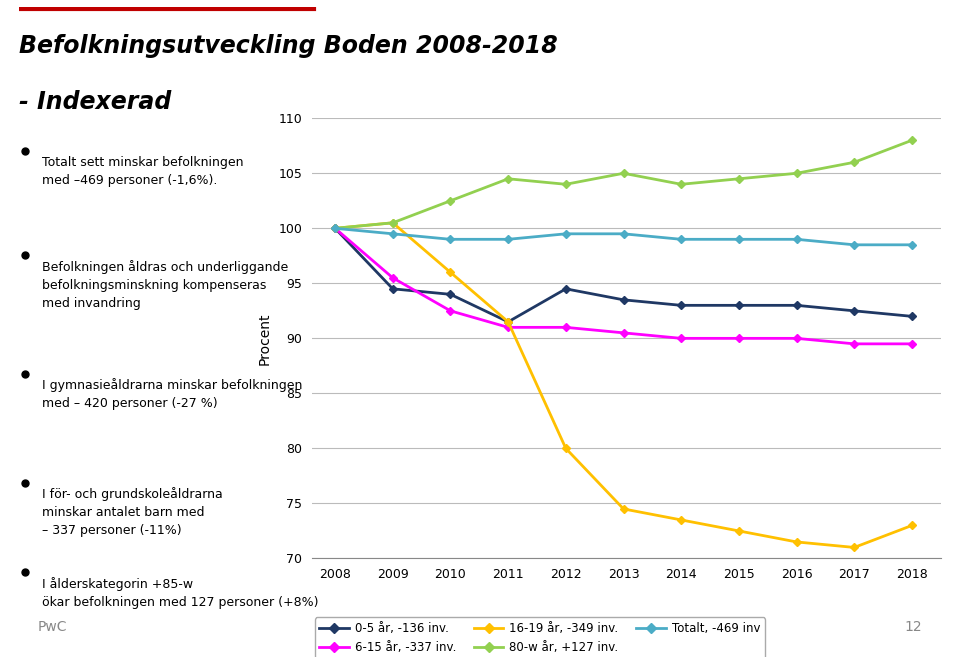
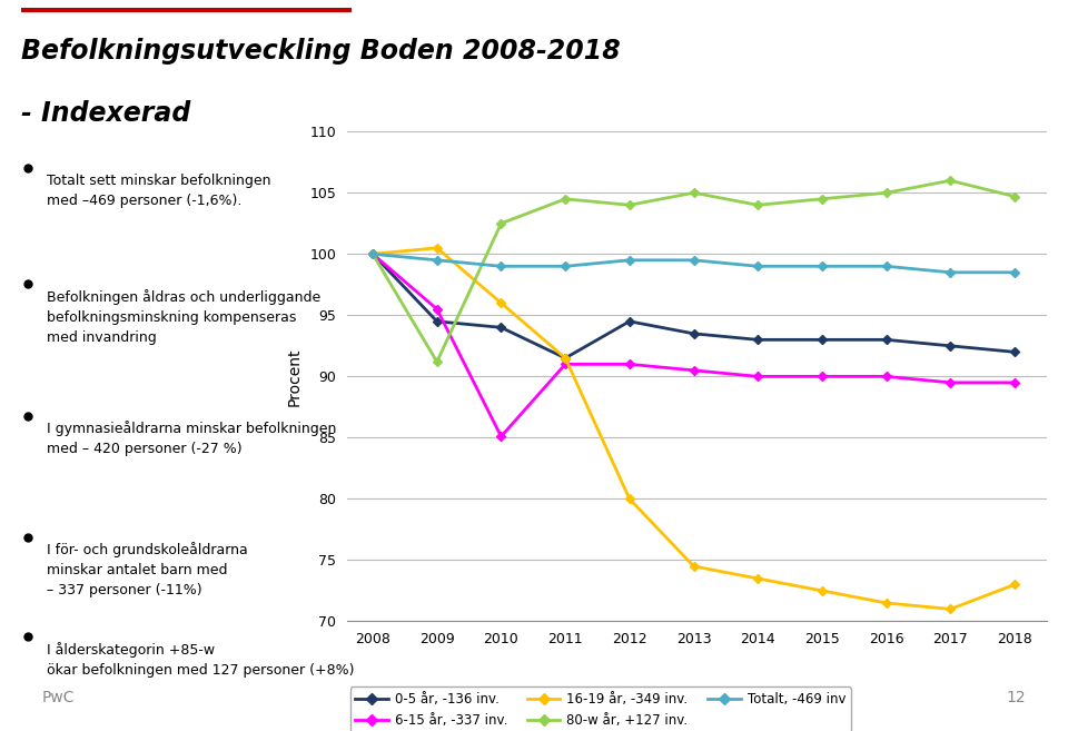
80-w år, +127 inv./2009: 100.5 -> 91.2
6-15 år, -337 inv./2010: 92.5 -> 85.1
80-w år, +127 inv./2018: 108.0 -> 104.7
